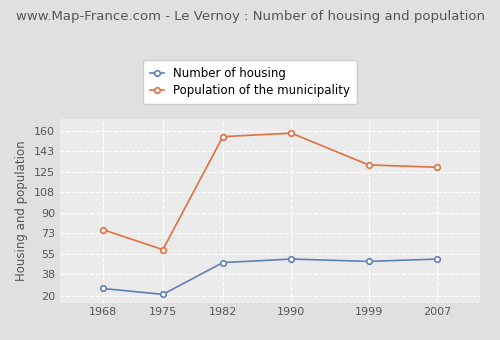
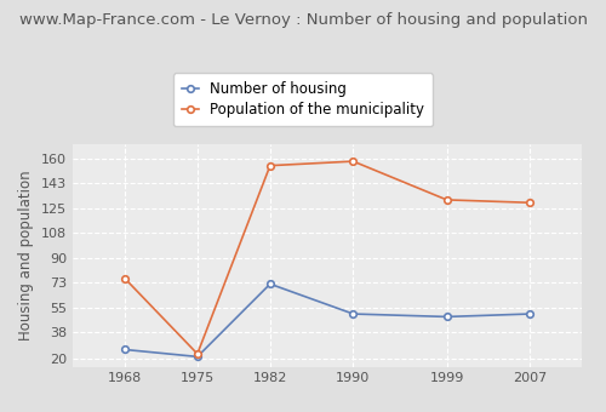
Population of the municipality/1975: 59 -> 23
Number of housing/1982: 48 -> 72
